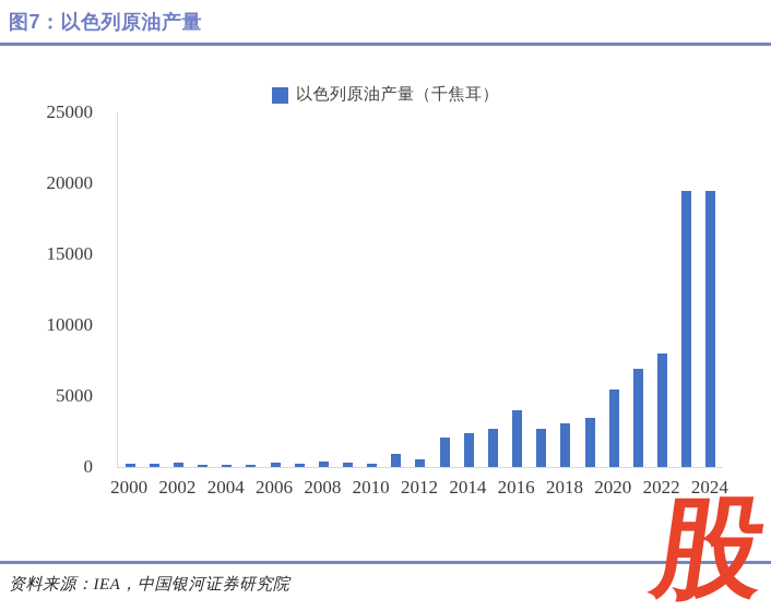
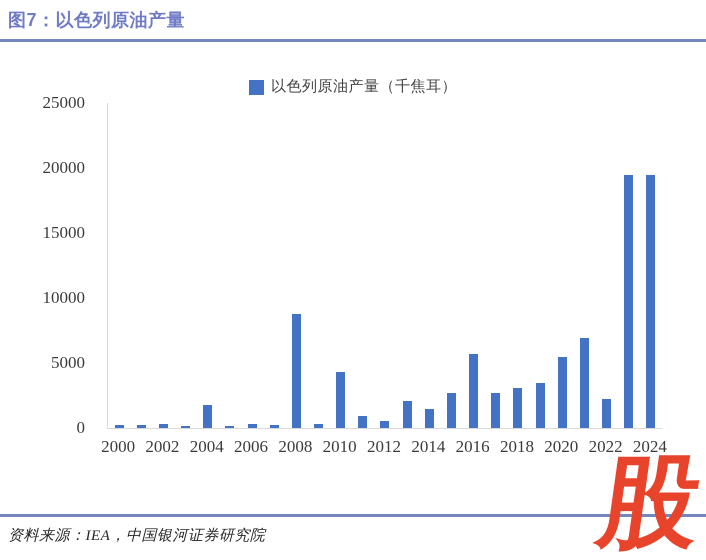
2004: 200 -> 1800
2008: 400 -> 8800
2010: 200 -> 4300
2014: 2400 -> 1500
2016: 4000 -> 5700
2022: 8000 -> 2200
